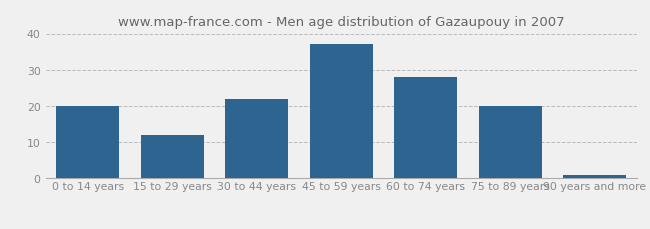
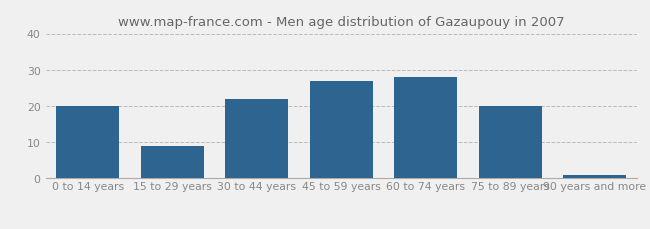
15 to 29 years: 12 -> 9
45 to 59 years: 37 -> 27
